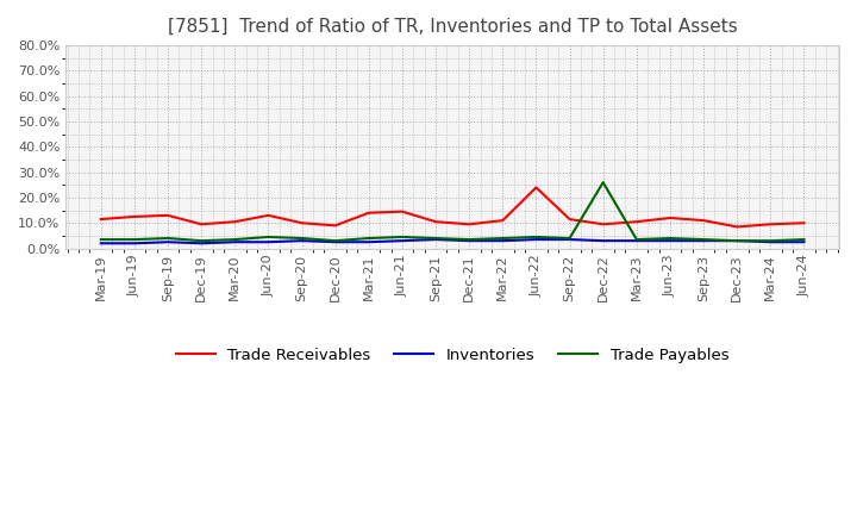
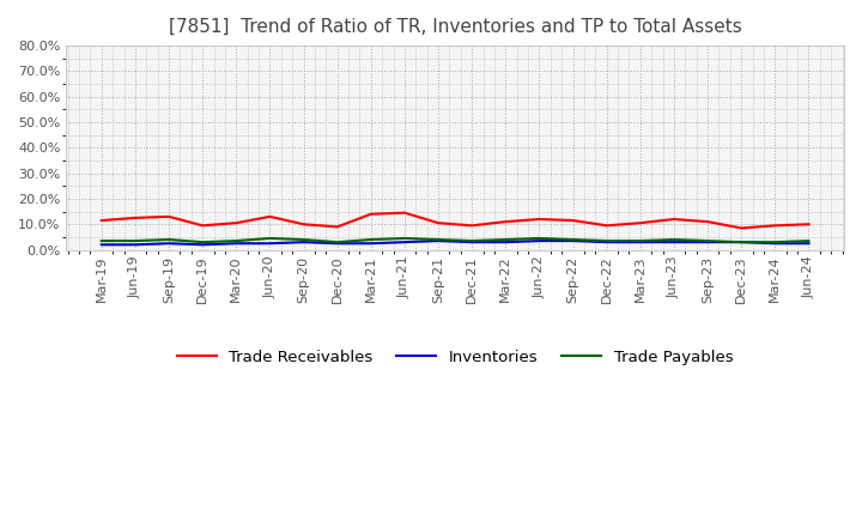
Trade Receivables/Jun-22: 24.0% -> 12.0%
Trade Payables/Dec-22: 26.0% -> 3.5%
